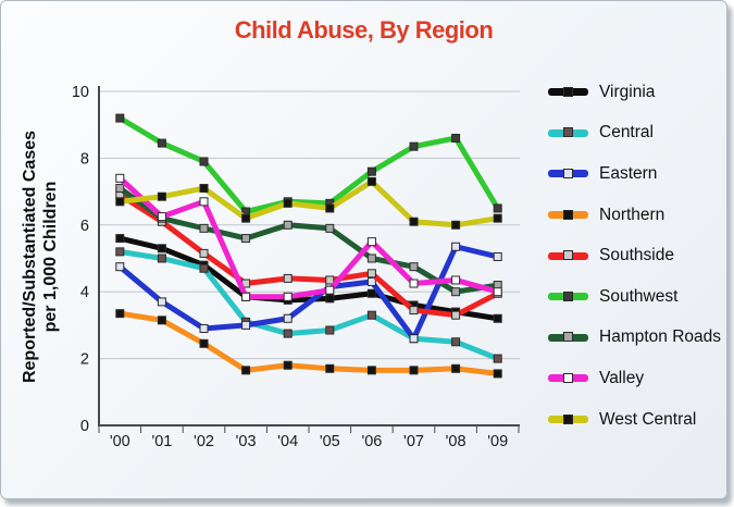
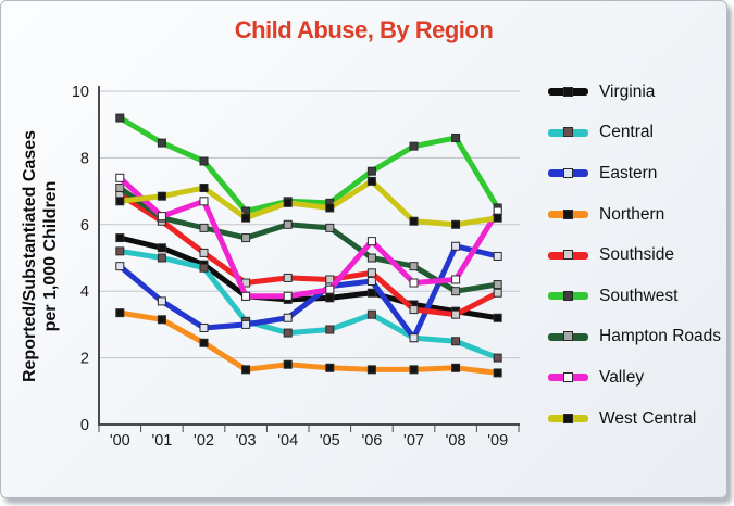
Valley/'09: 4.0 -> 6.4
